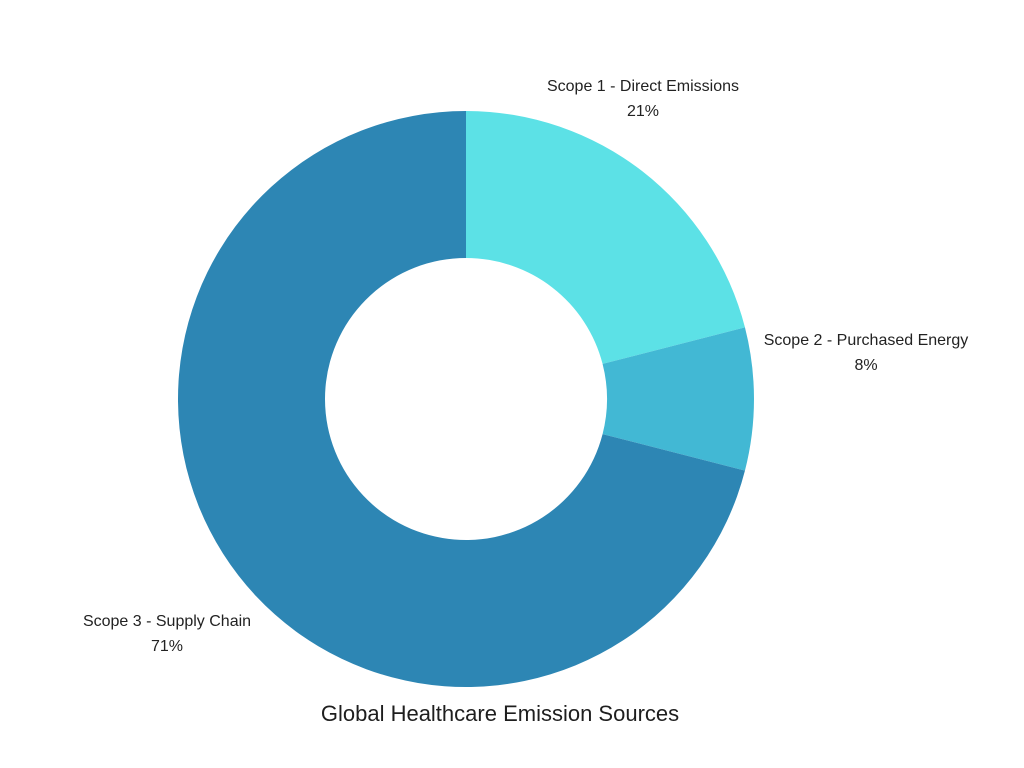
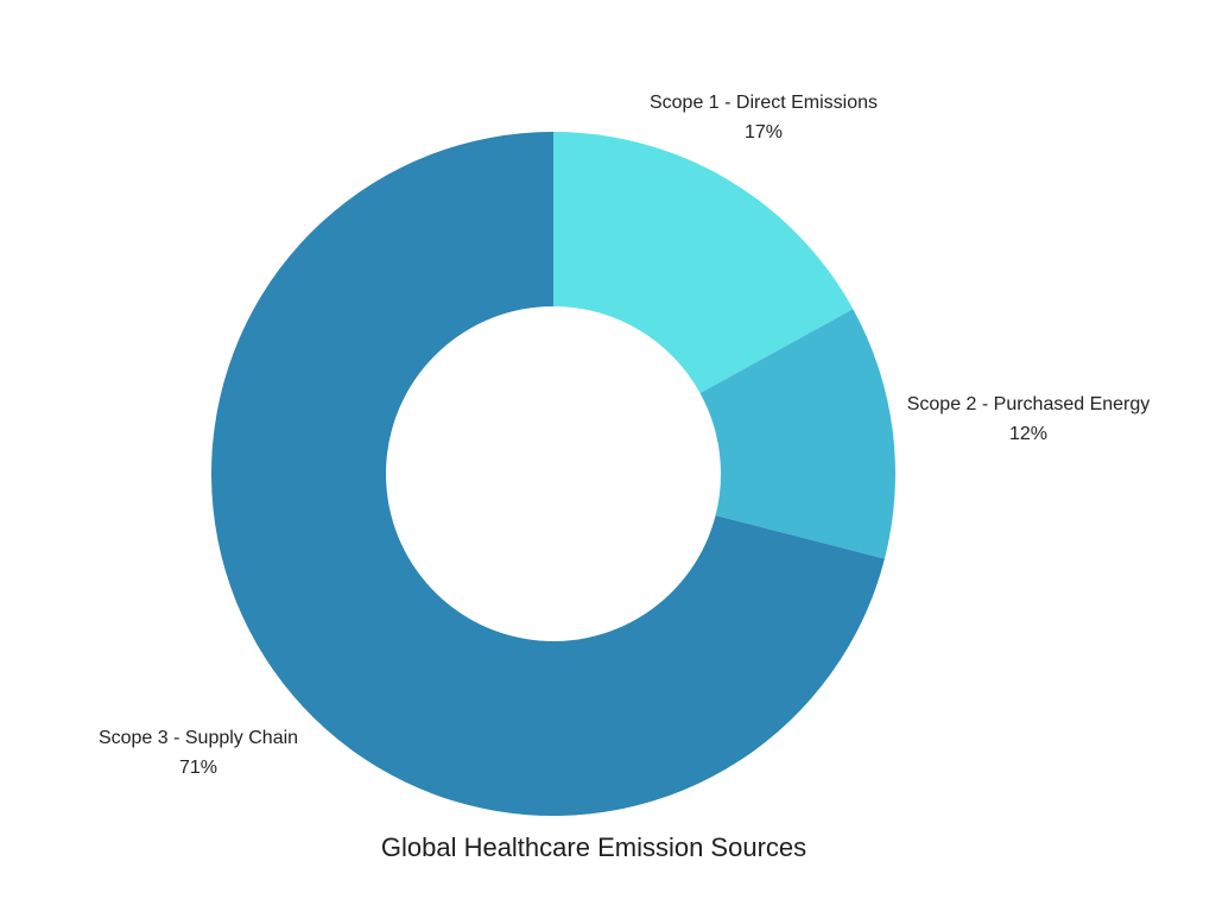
Scope 1 - Direct Emissions: 21% -> 17%
Scope 2 - Purchased Energy: 8% -> 12%
